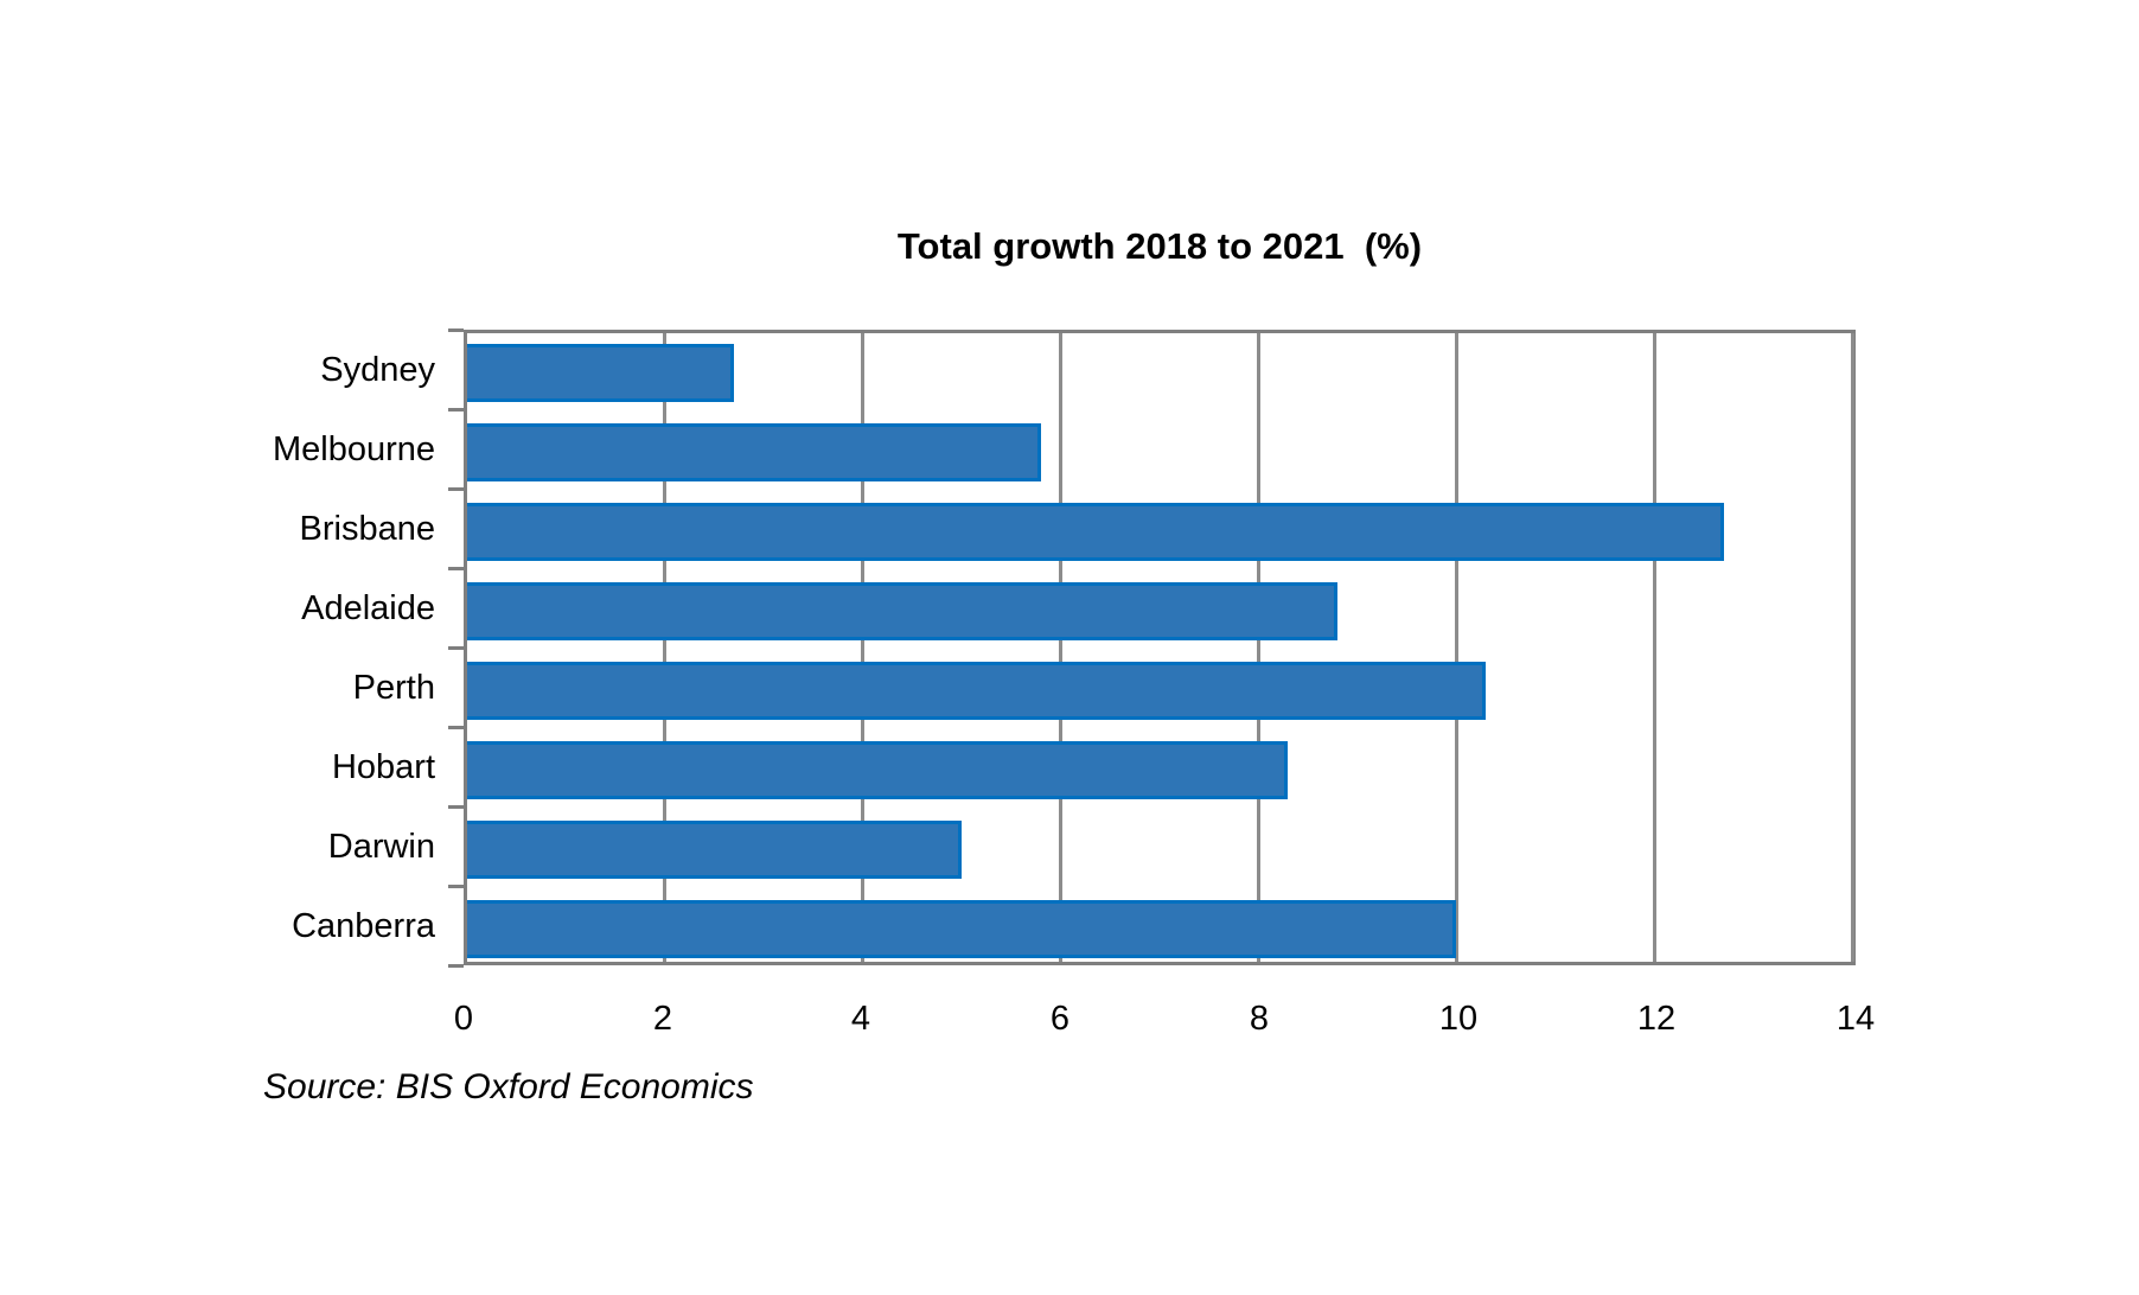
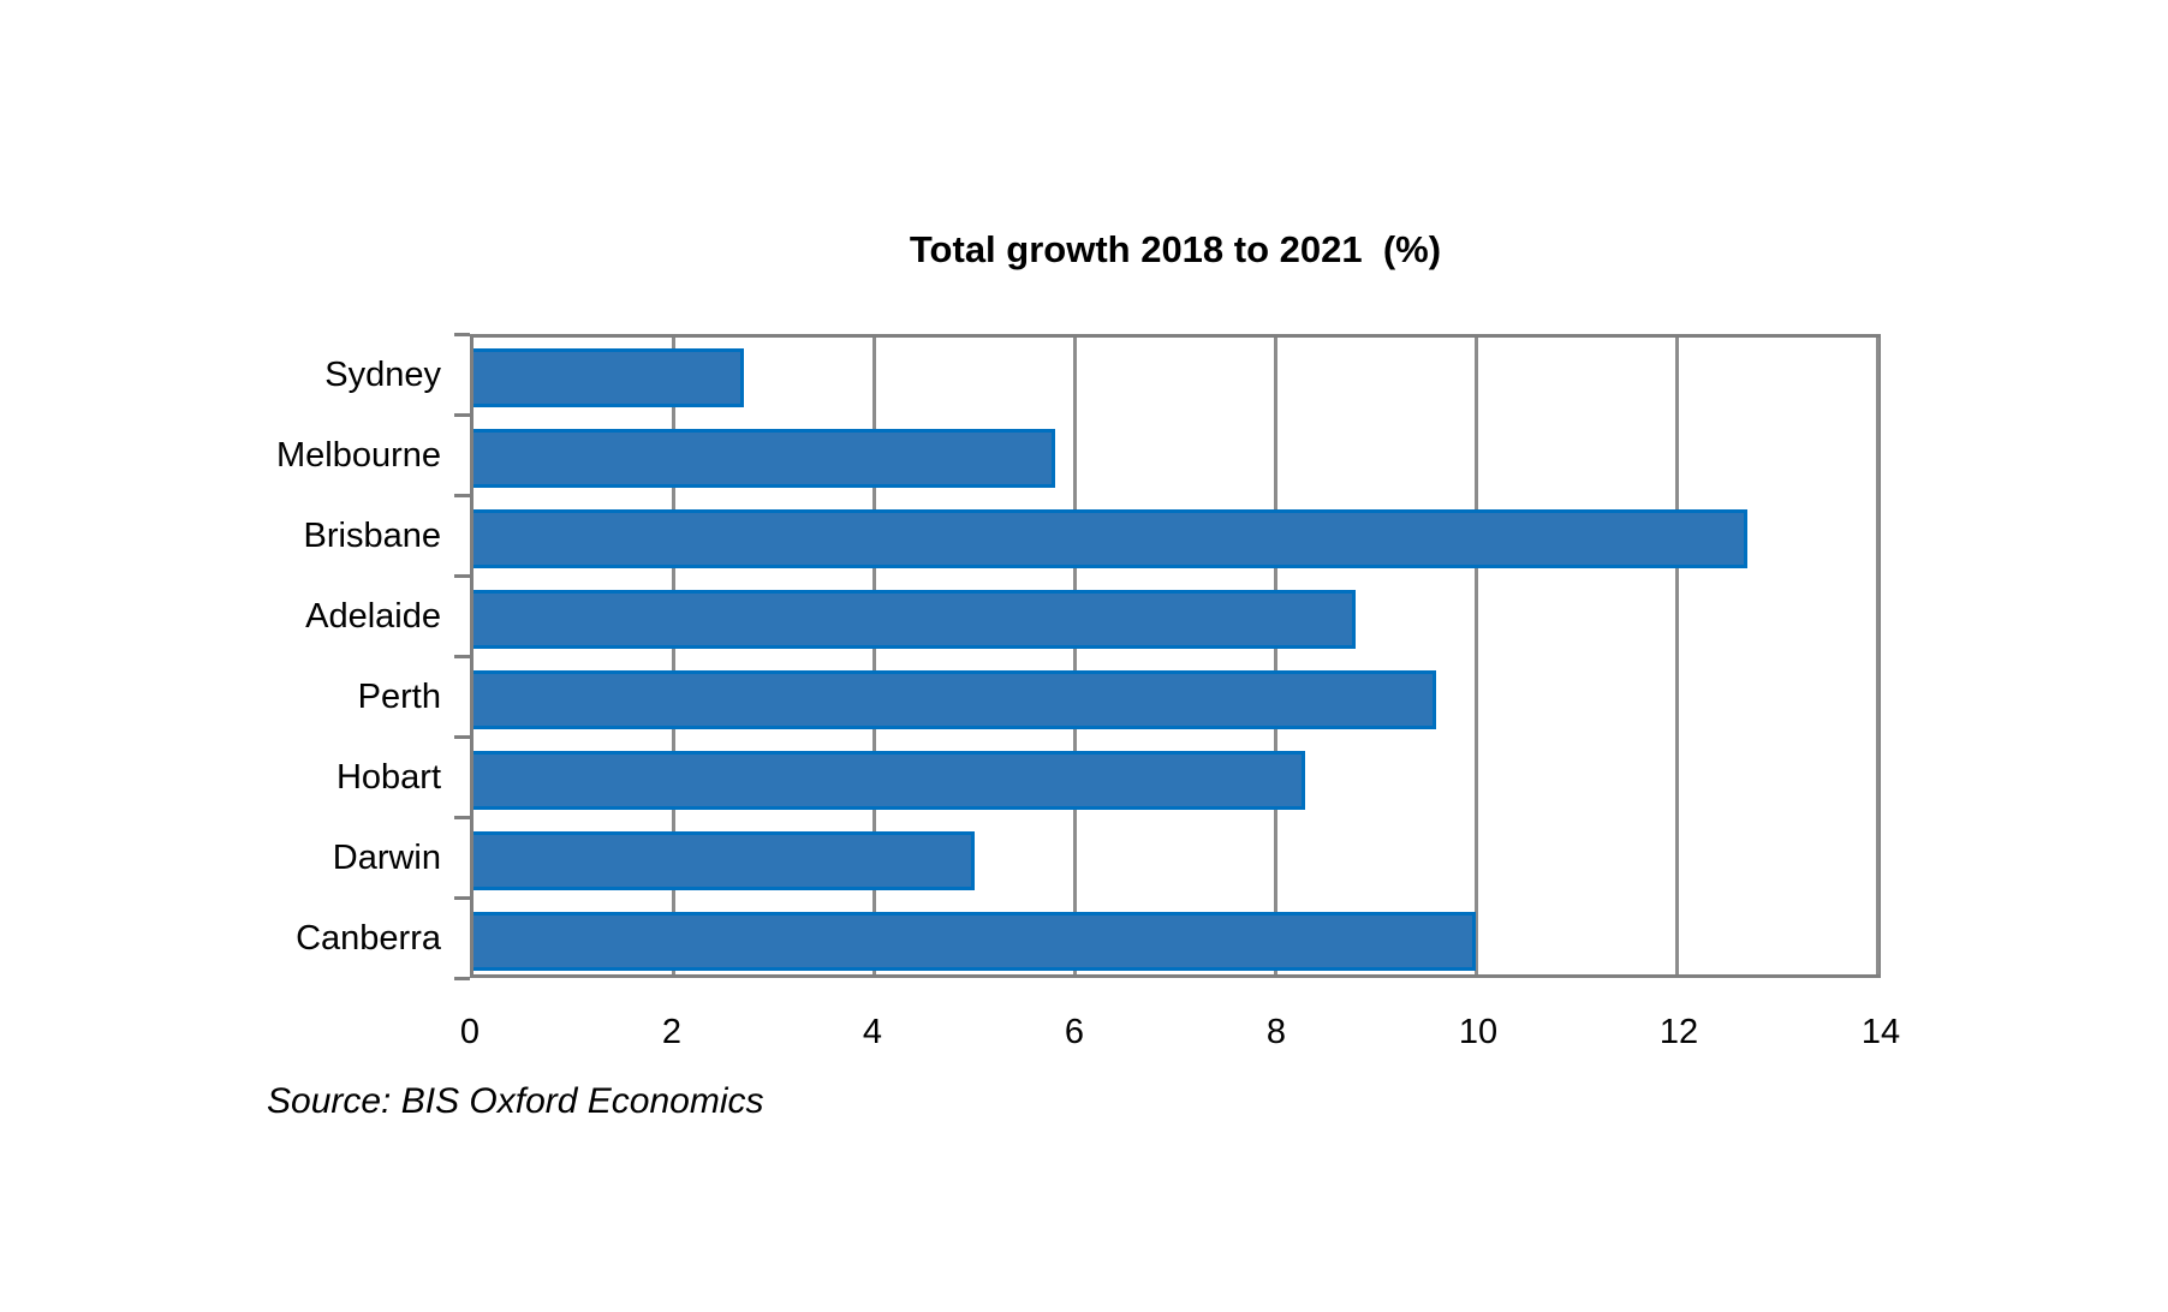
Perth: 10.3 -> 9.6
